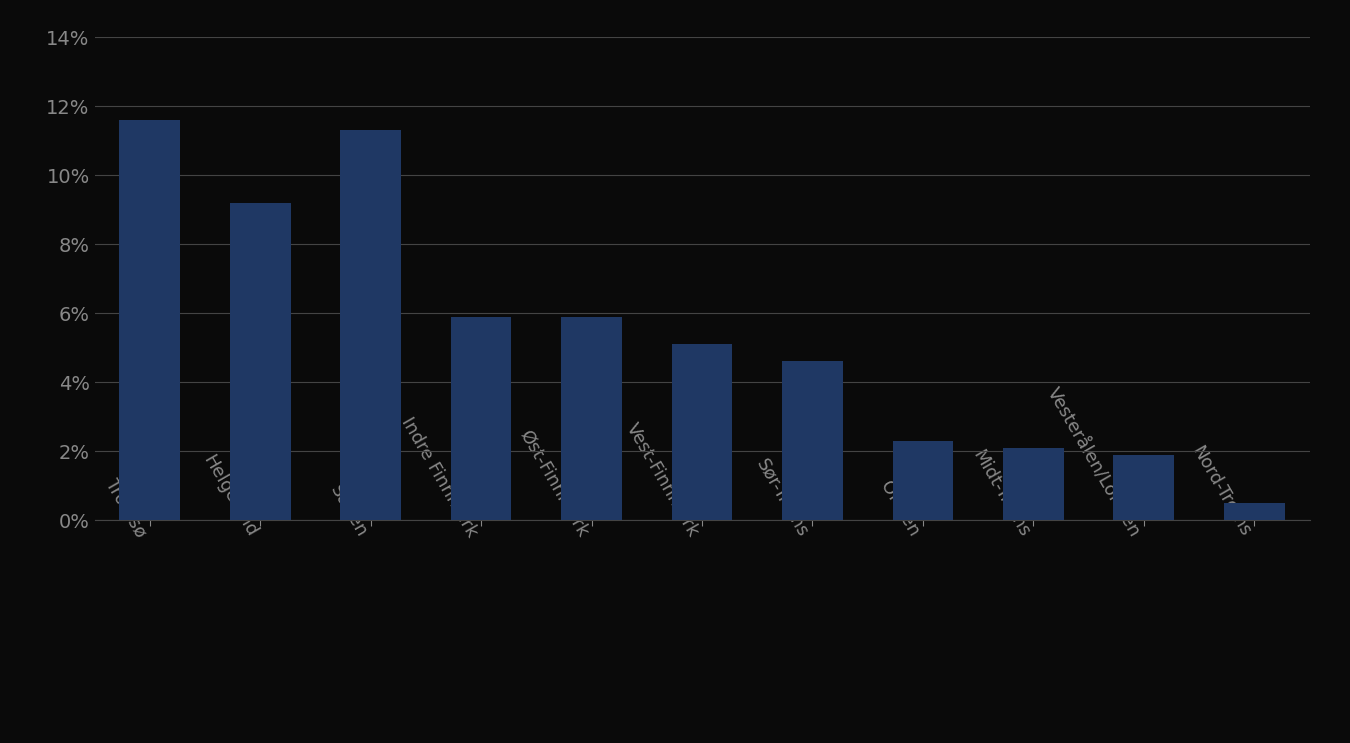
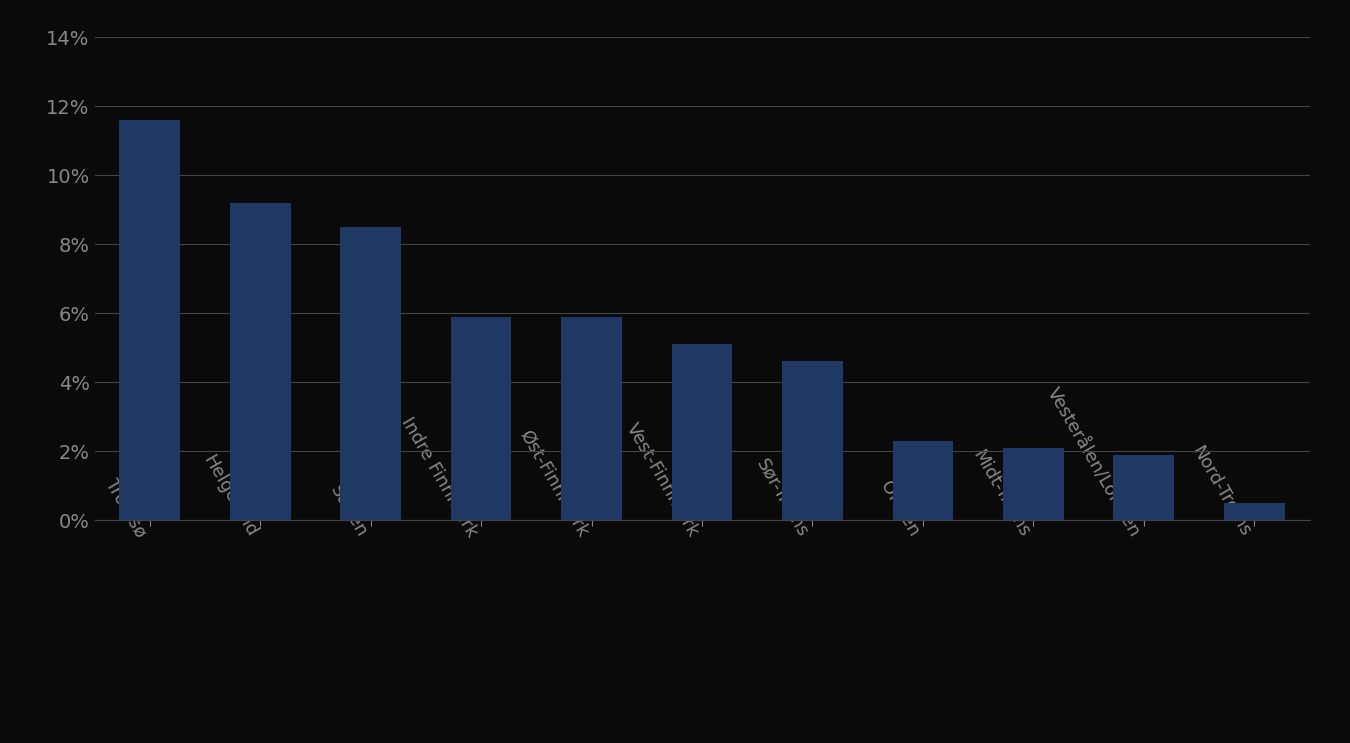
Salten: 11.3% -> 8.5%
